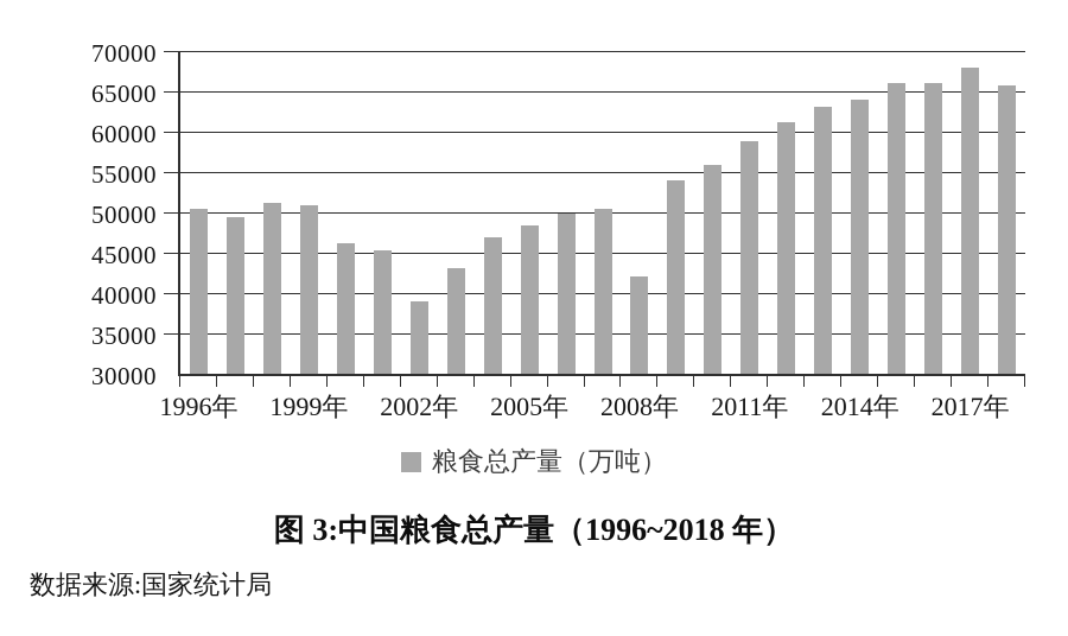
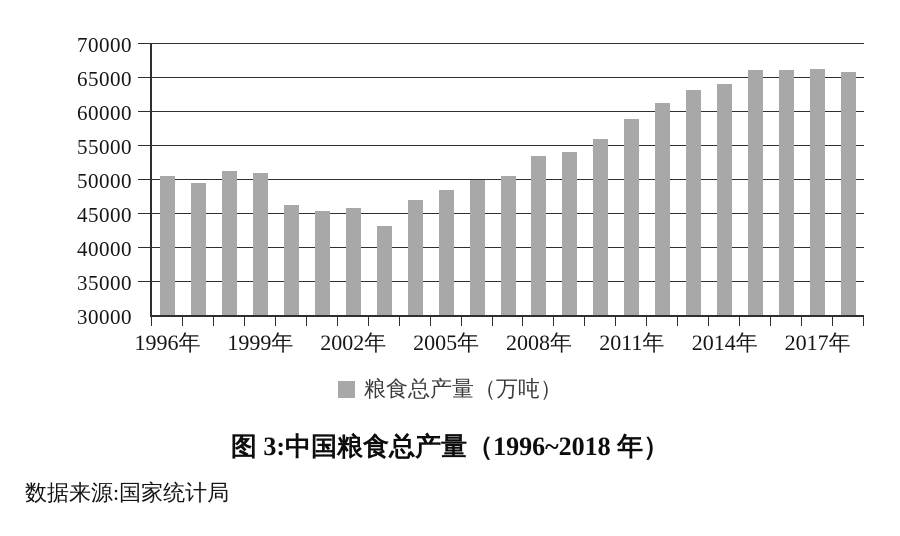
2002年: 39000 -> 46000
2008年: 42000 -> 53000
2017年: 68000 -> 66000
